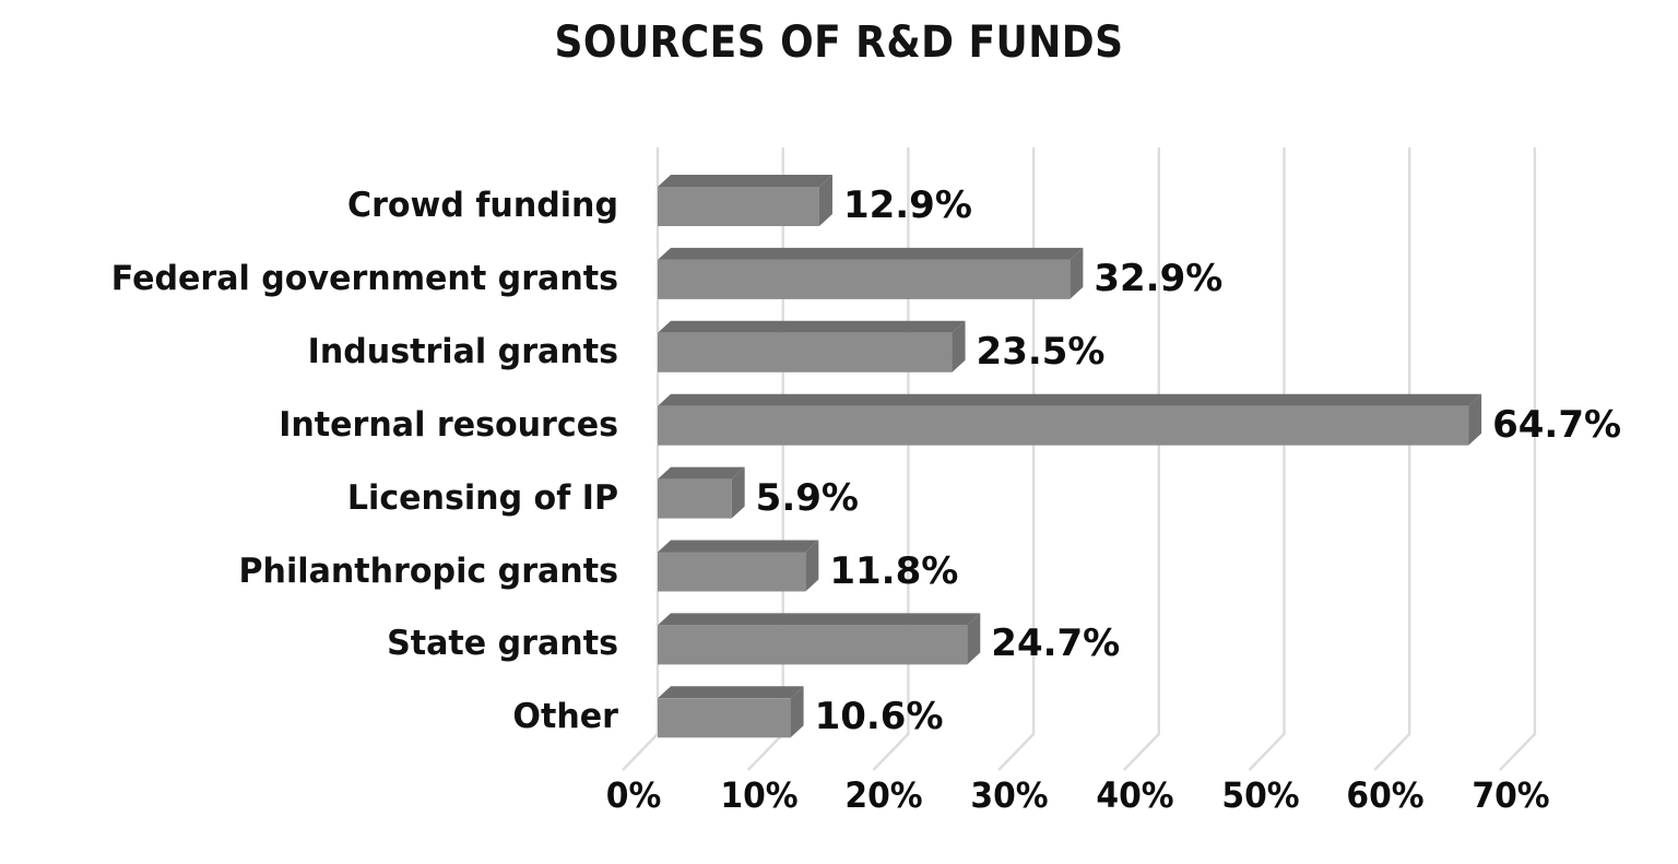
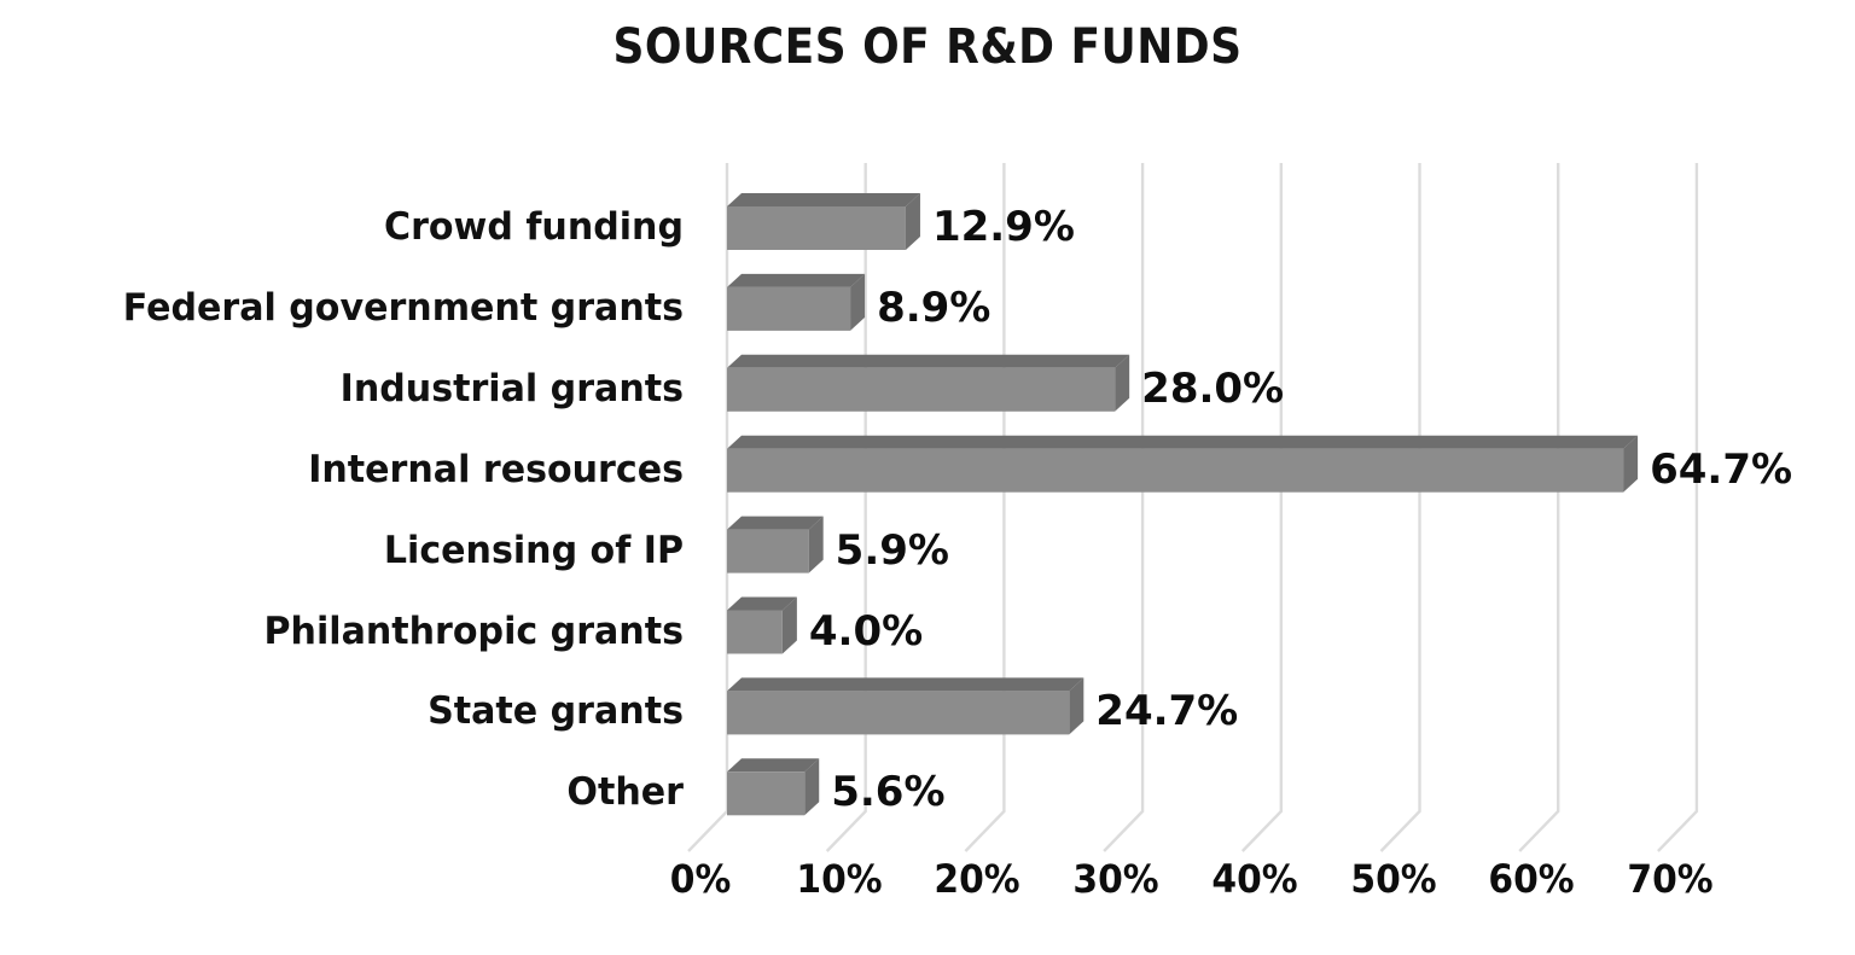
Federal government grants: 32.9% -> 8.9%
Industrial grants: 23.5% -> 28.0%
Philanthropic grants: 11.8% -> 4.0%
Other: 10.6% -> 5.6%
